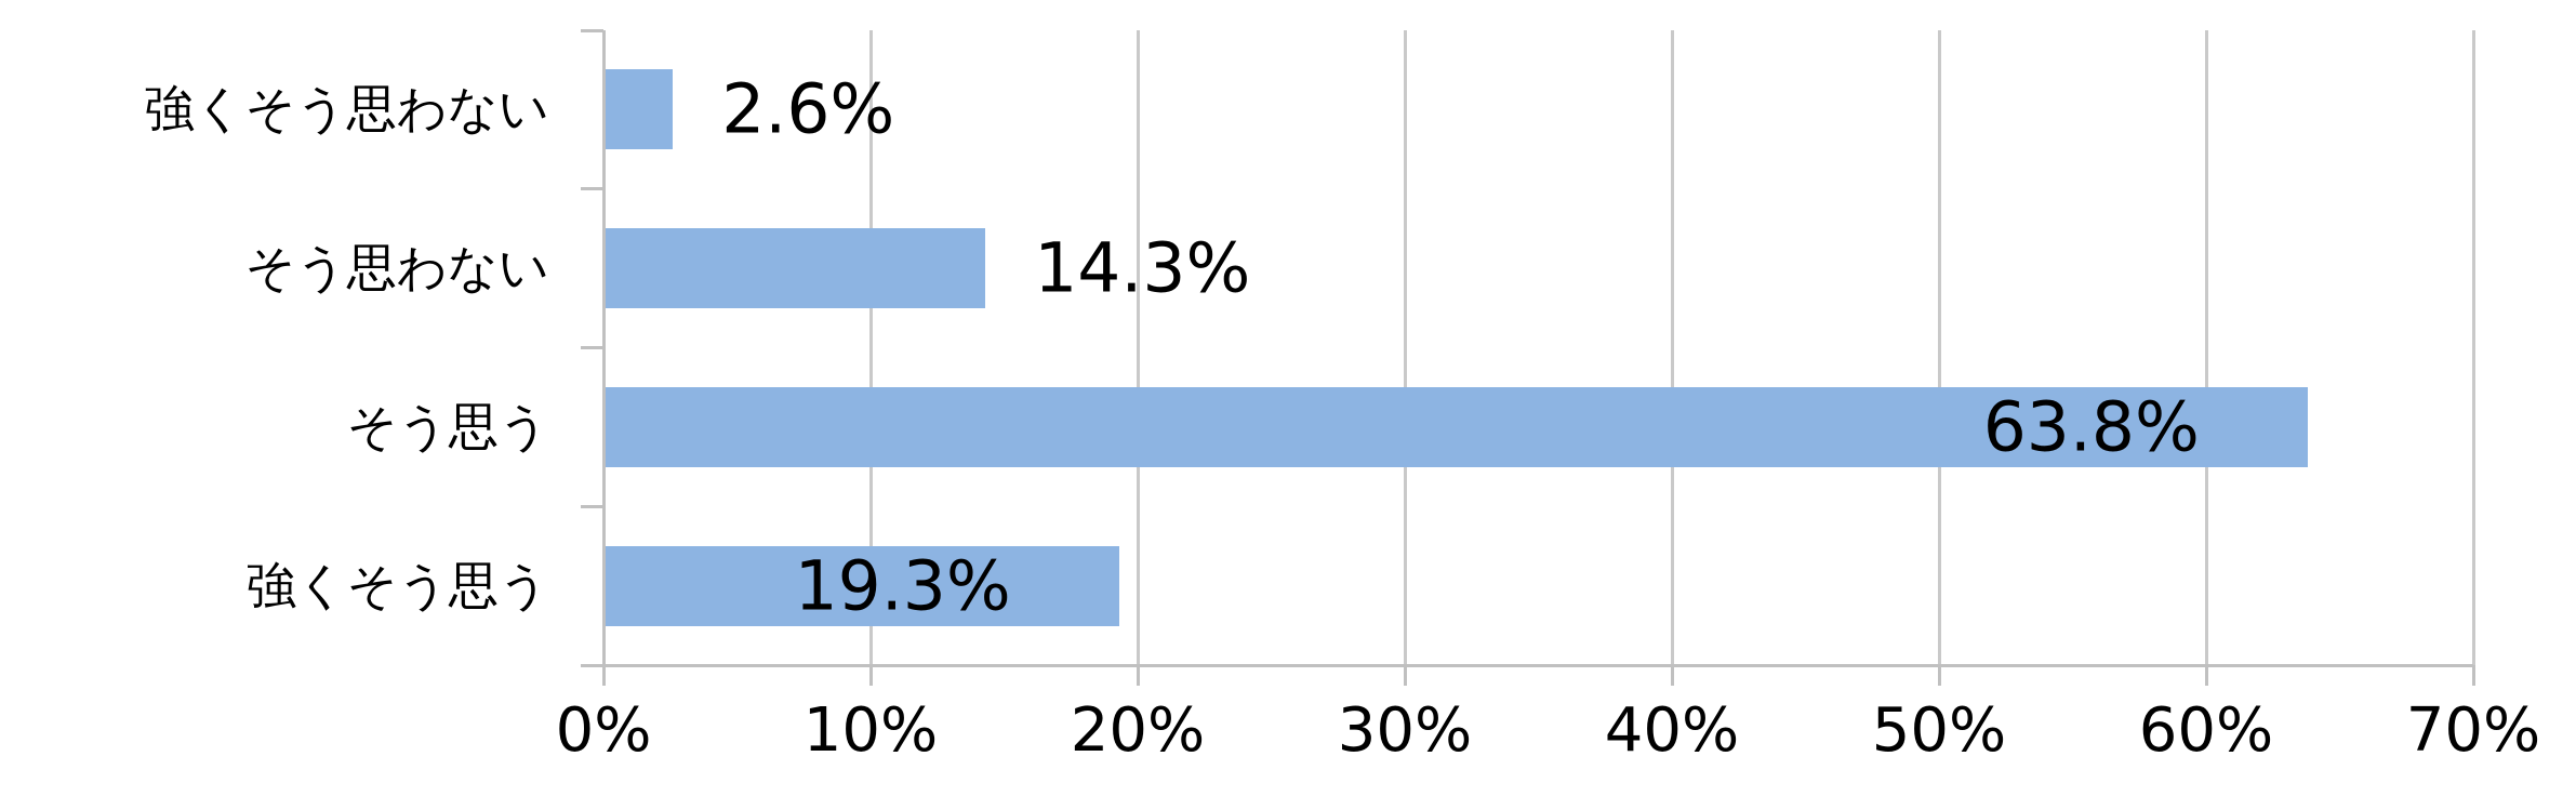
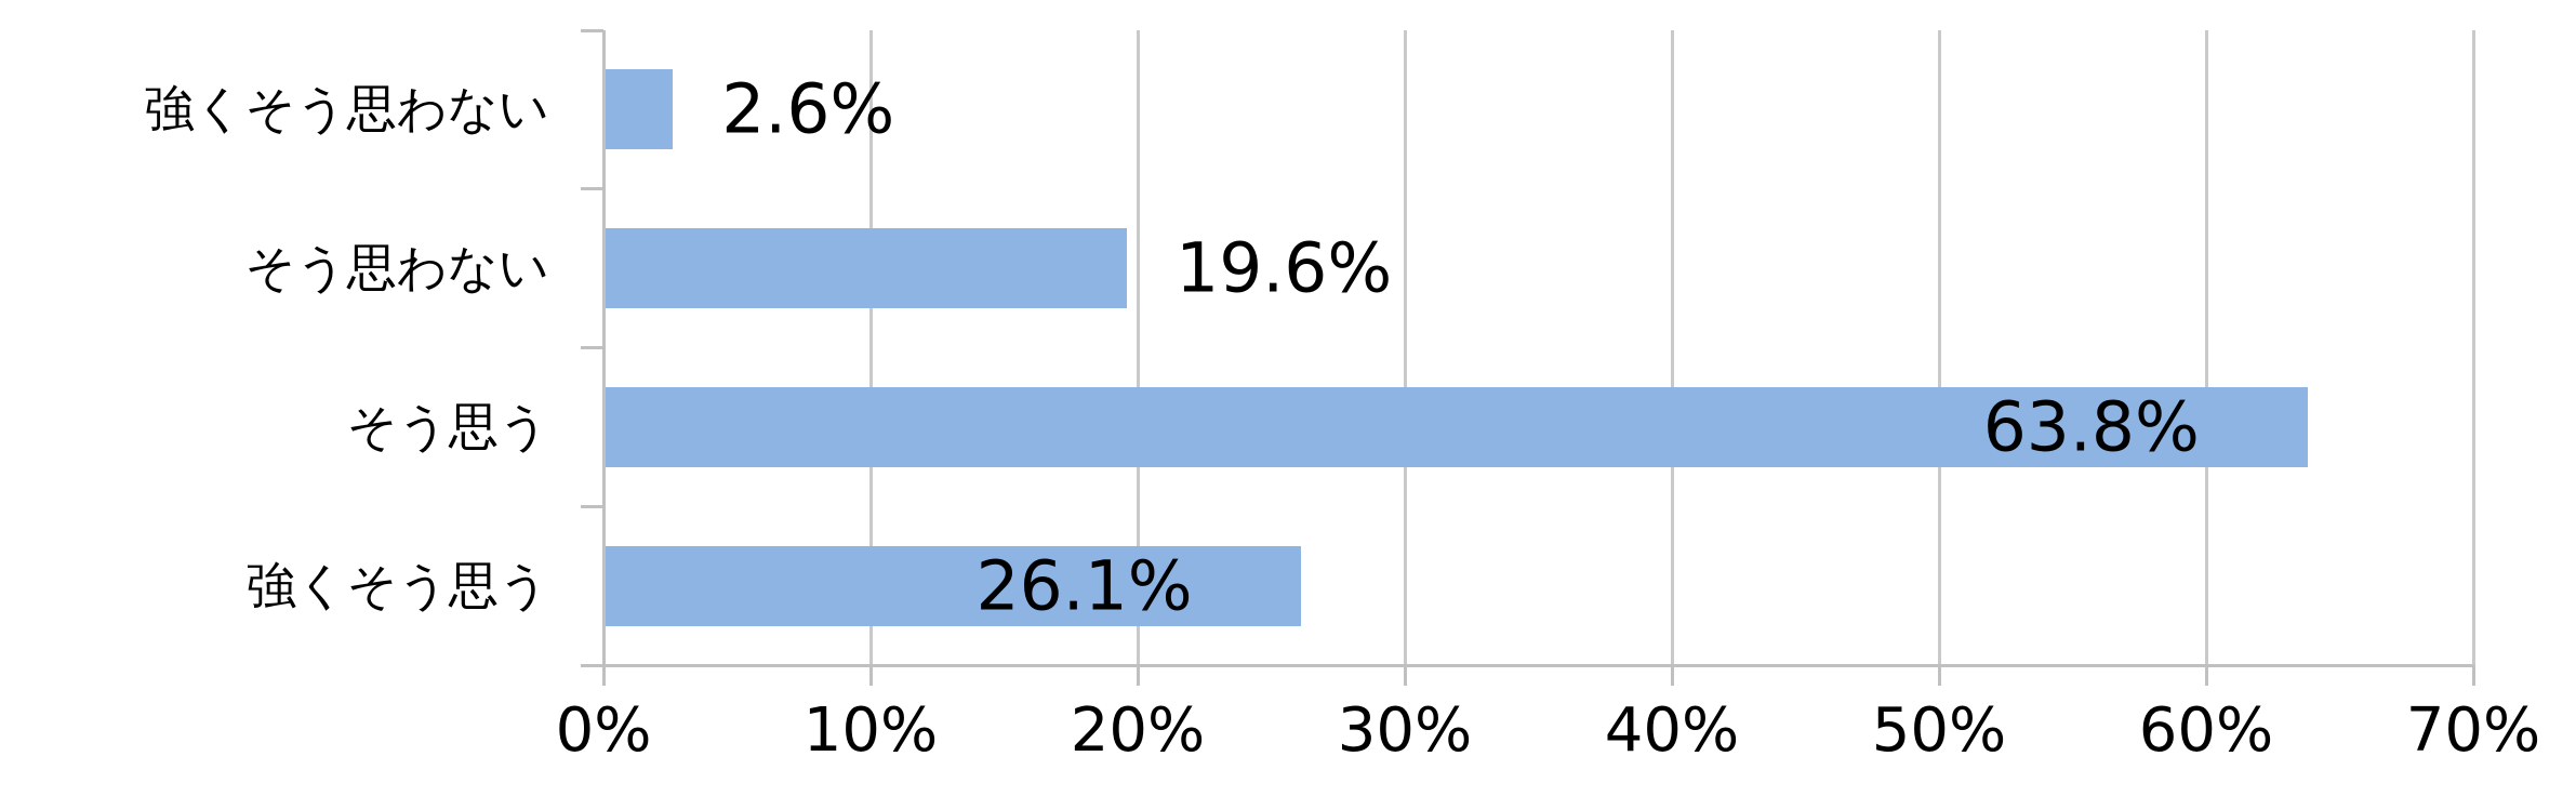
そう思わない: 14.3% -> 19.6%
強くそう思う: 19.3% -> 26.1%
